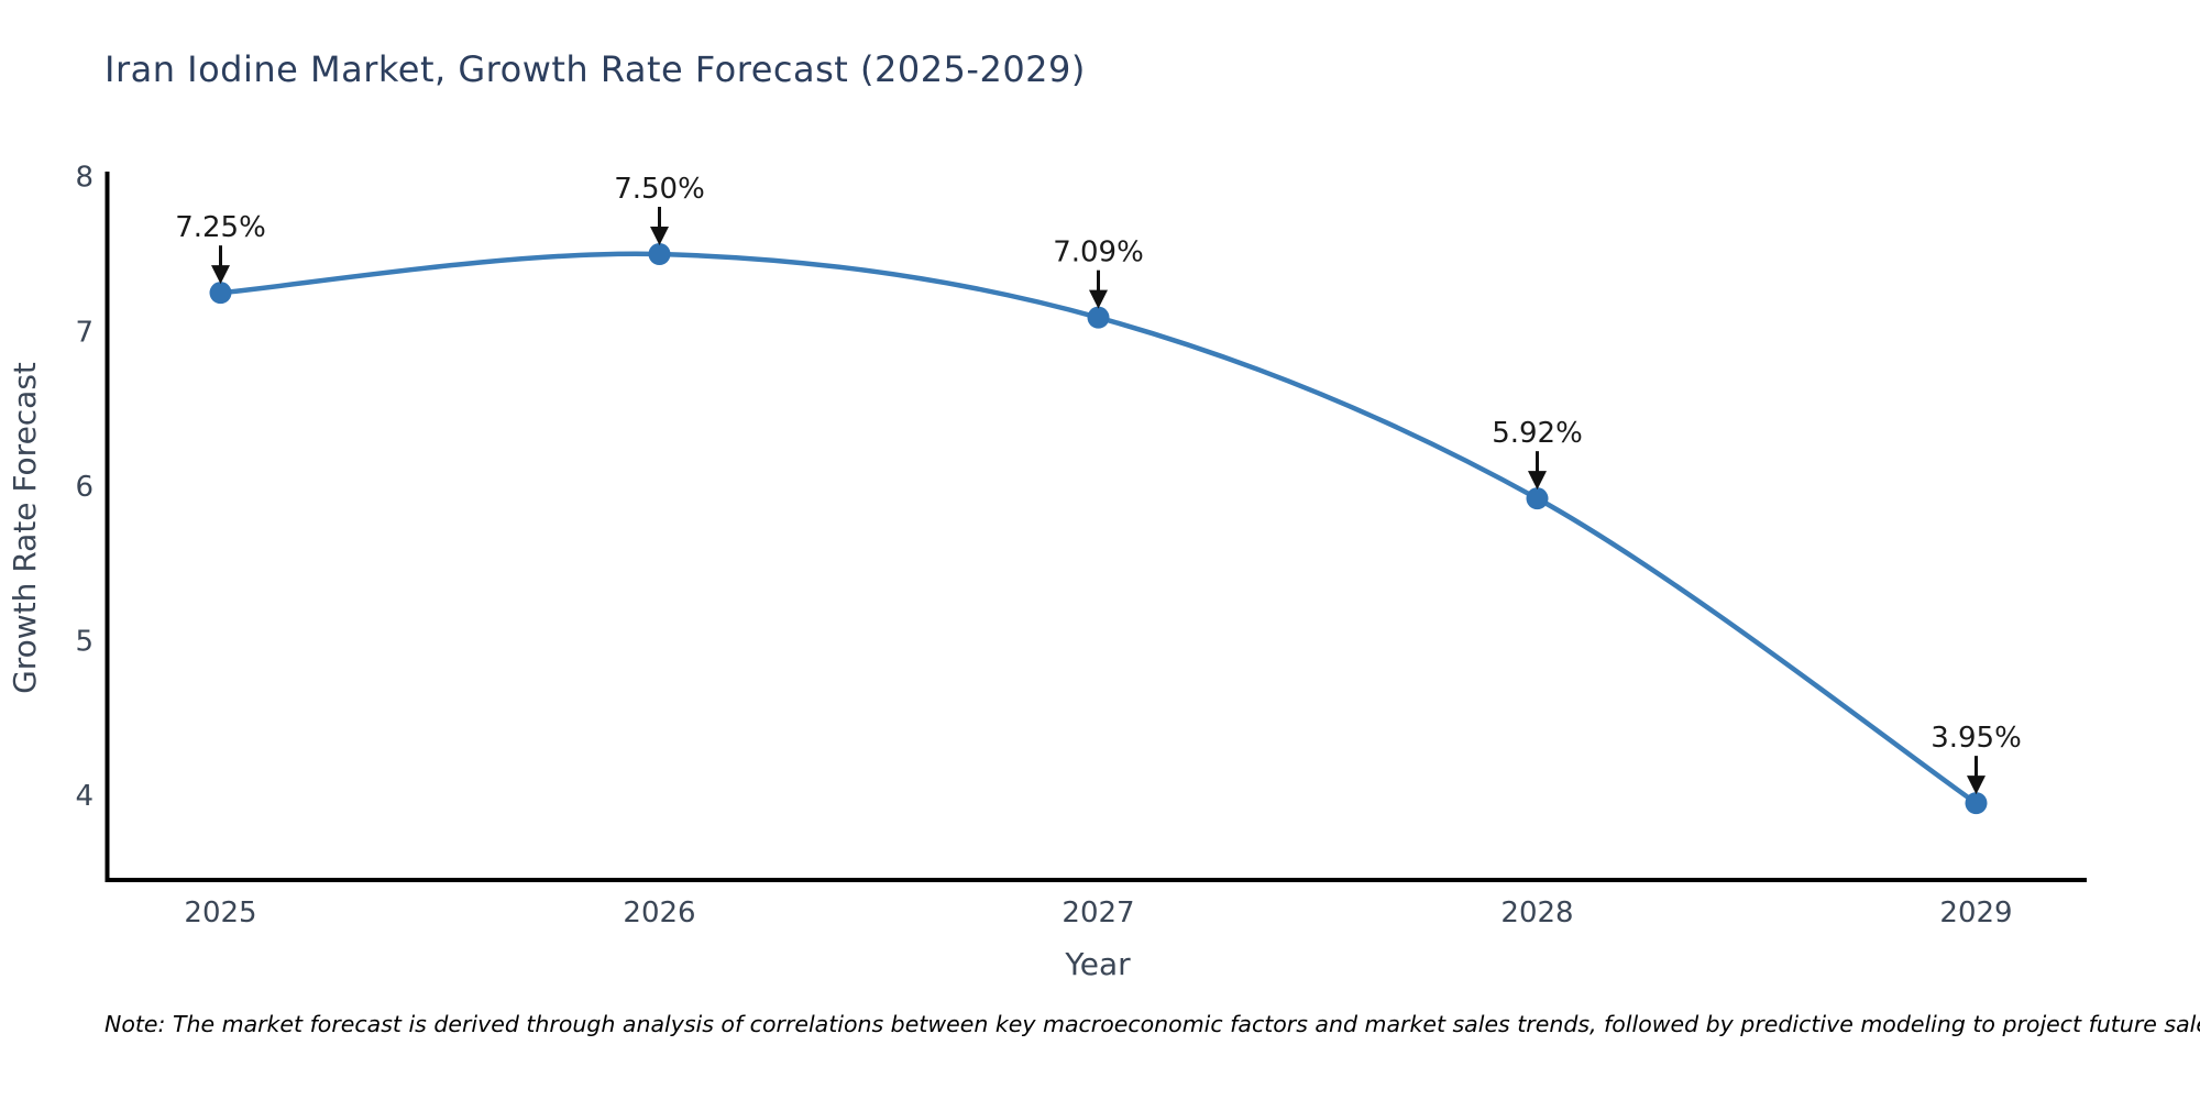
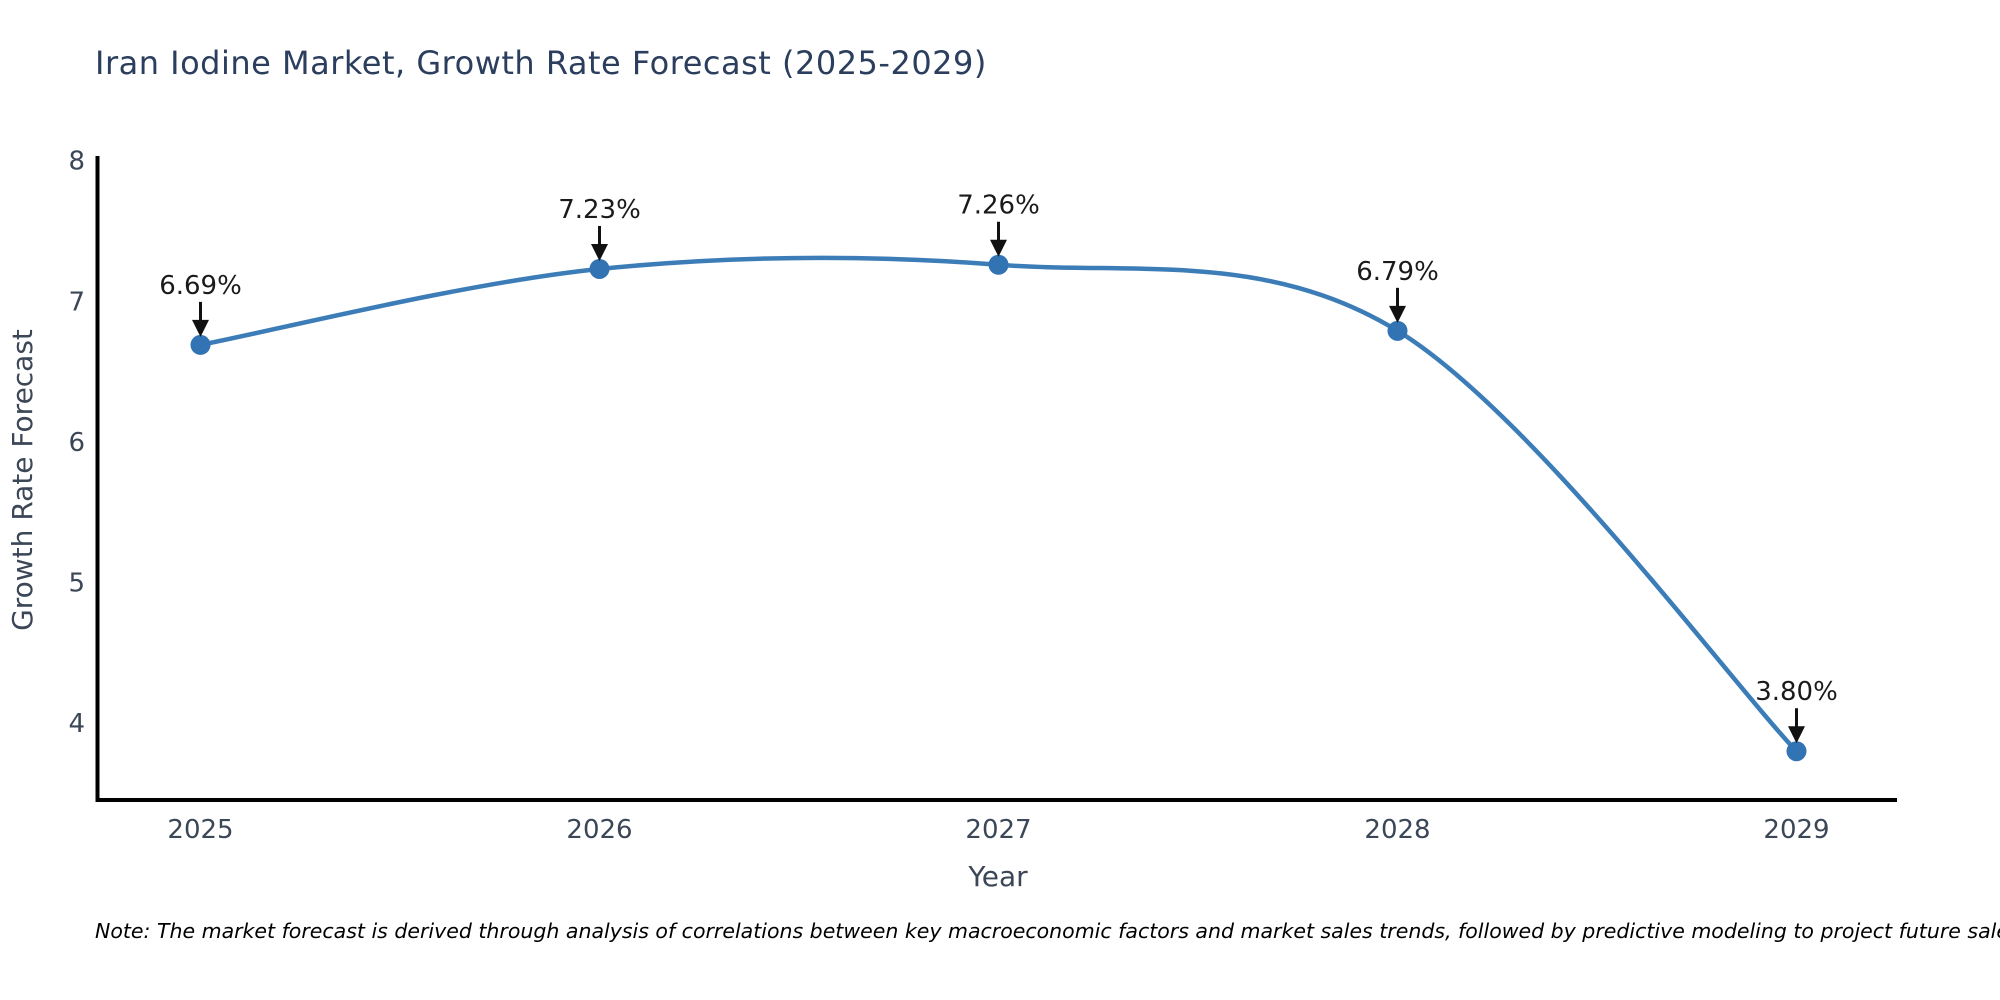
2025: 7.25% -> 6.69%
2026: 7.50% -> 7.23%
2027: 7.09% -> 7.26%
2028: 5.92% -> 6.79%
2029: 3.95% -> 3.80%
